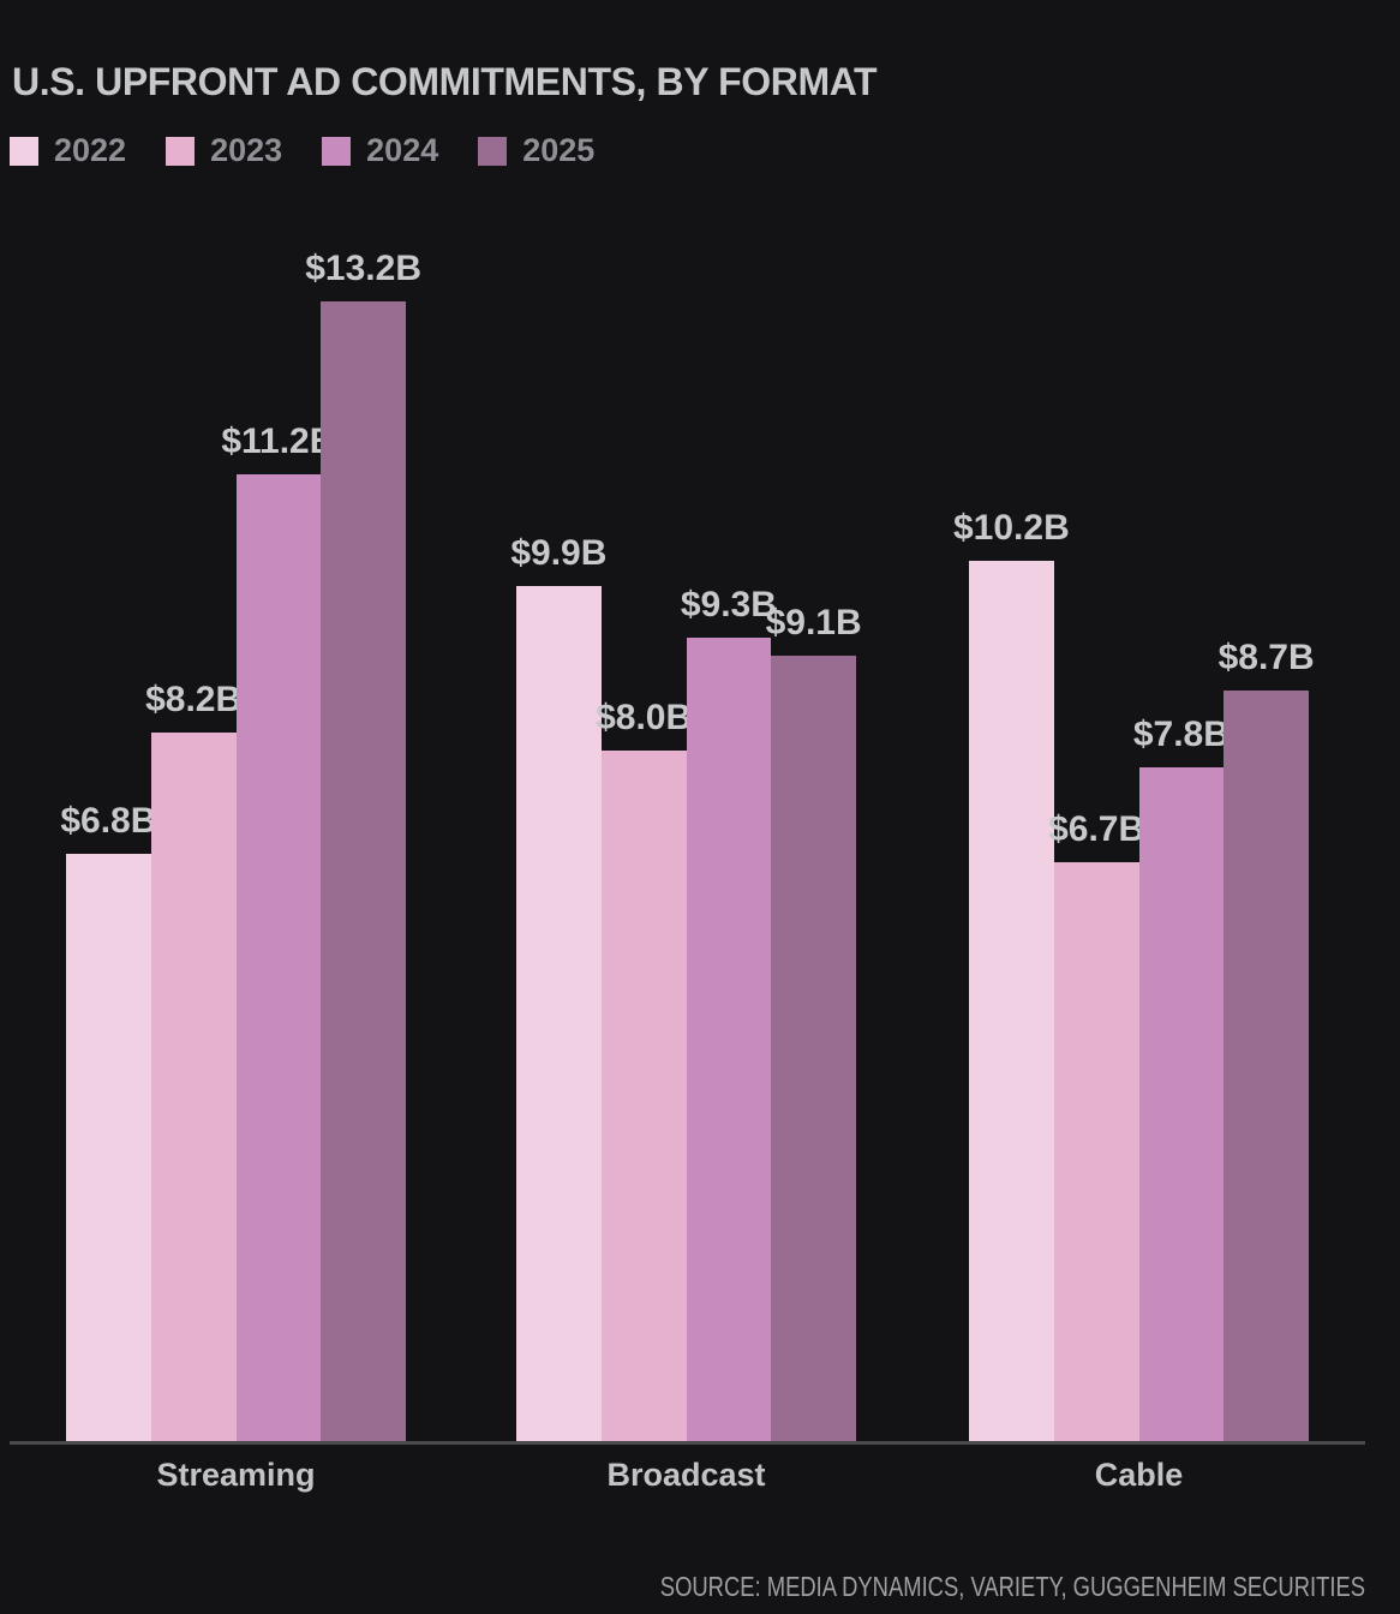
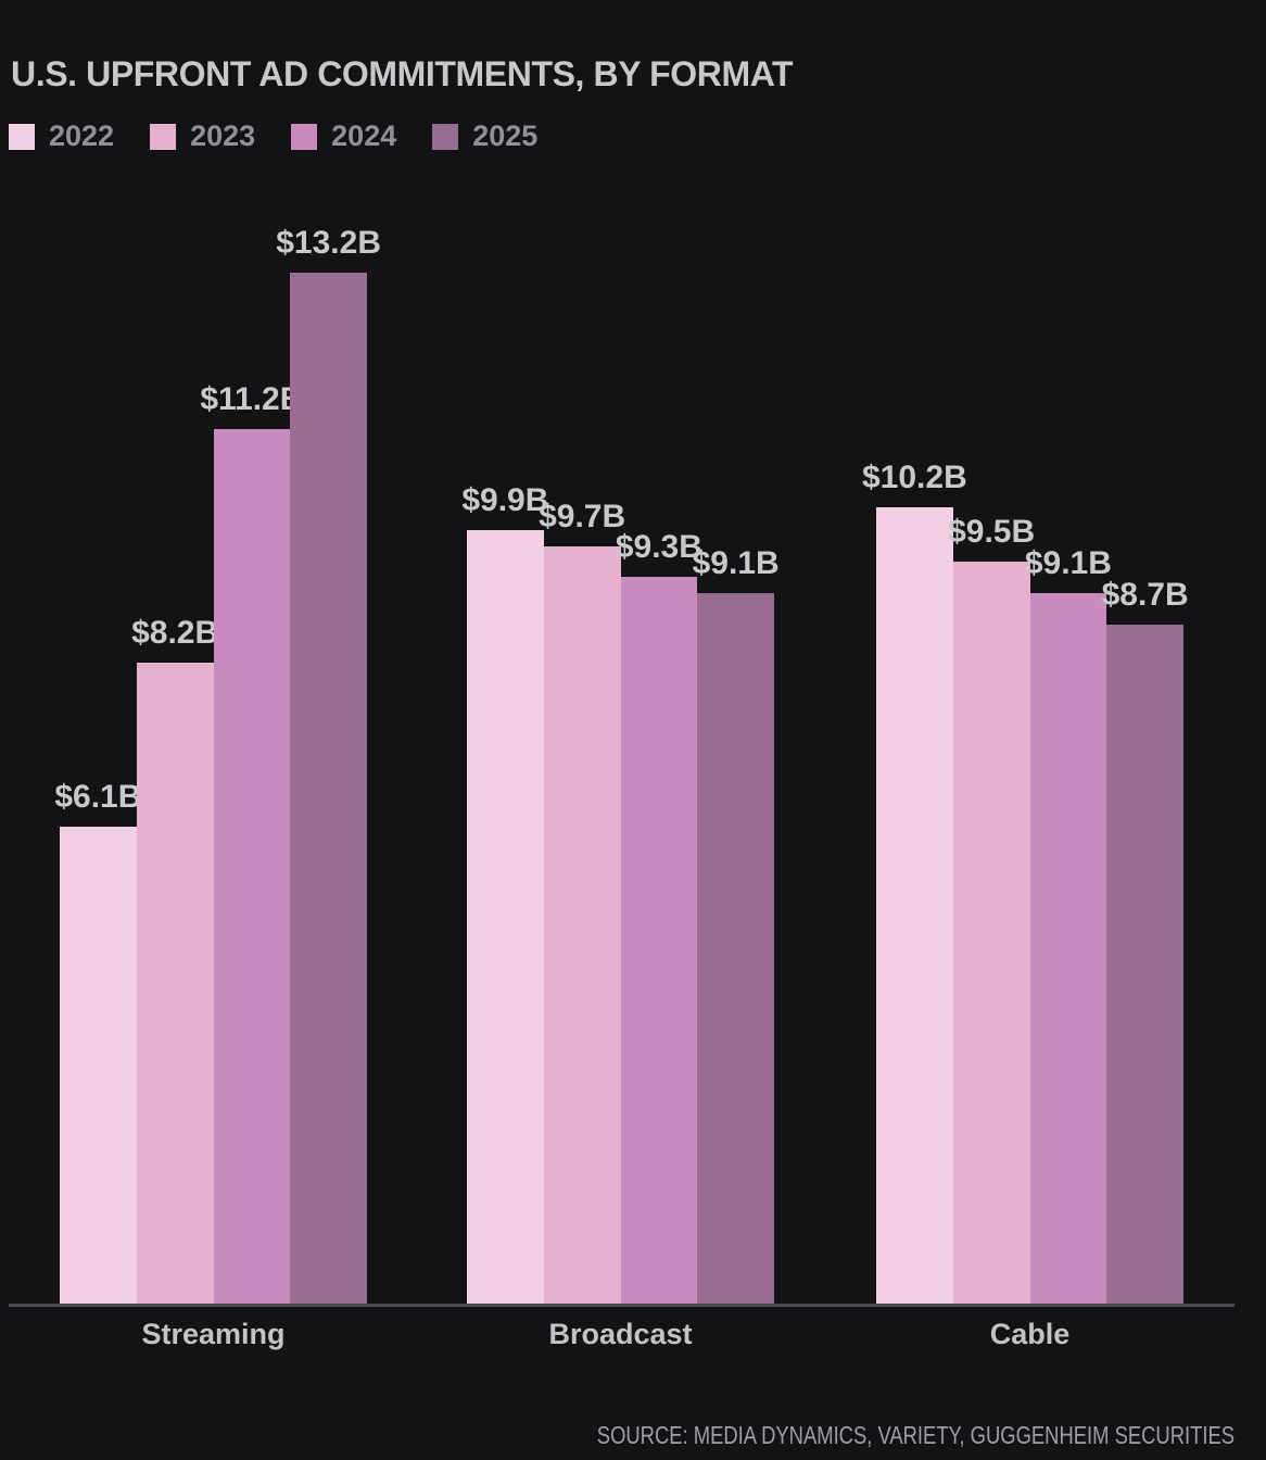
2022/Streaming: $6.8B -> $6.1B
2023/Broadcast: $8.0B -> $9.7B
2023/Cable: $6.7B -> $9.5B
2024/Cable: $7.8B -> $9.1B
